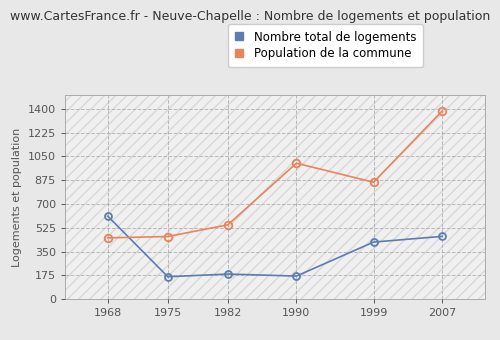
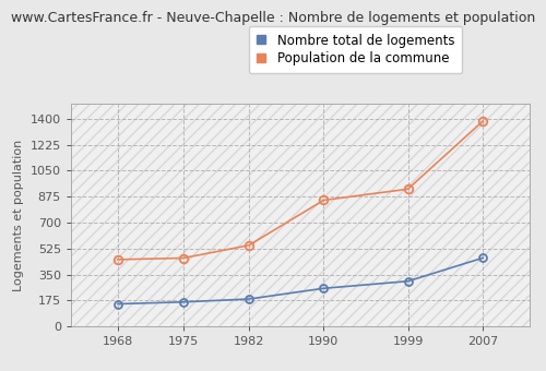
Nombre total de logements/1968: 610 -> 150
Nombre total de logements/1990: 170 -> 260
Population de la commune/1990: 1000 -> 850
Nombre total de logements/1999: 420 -> 300
Population de la commune/1999: 860 -> 930
